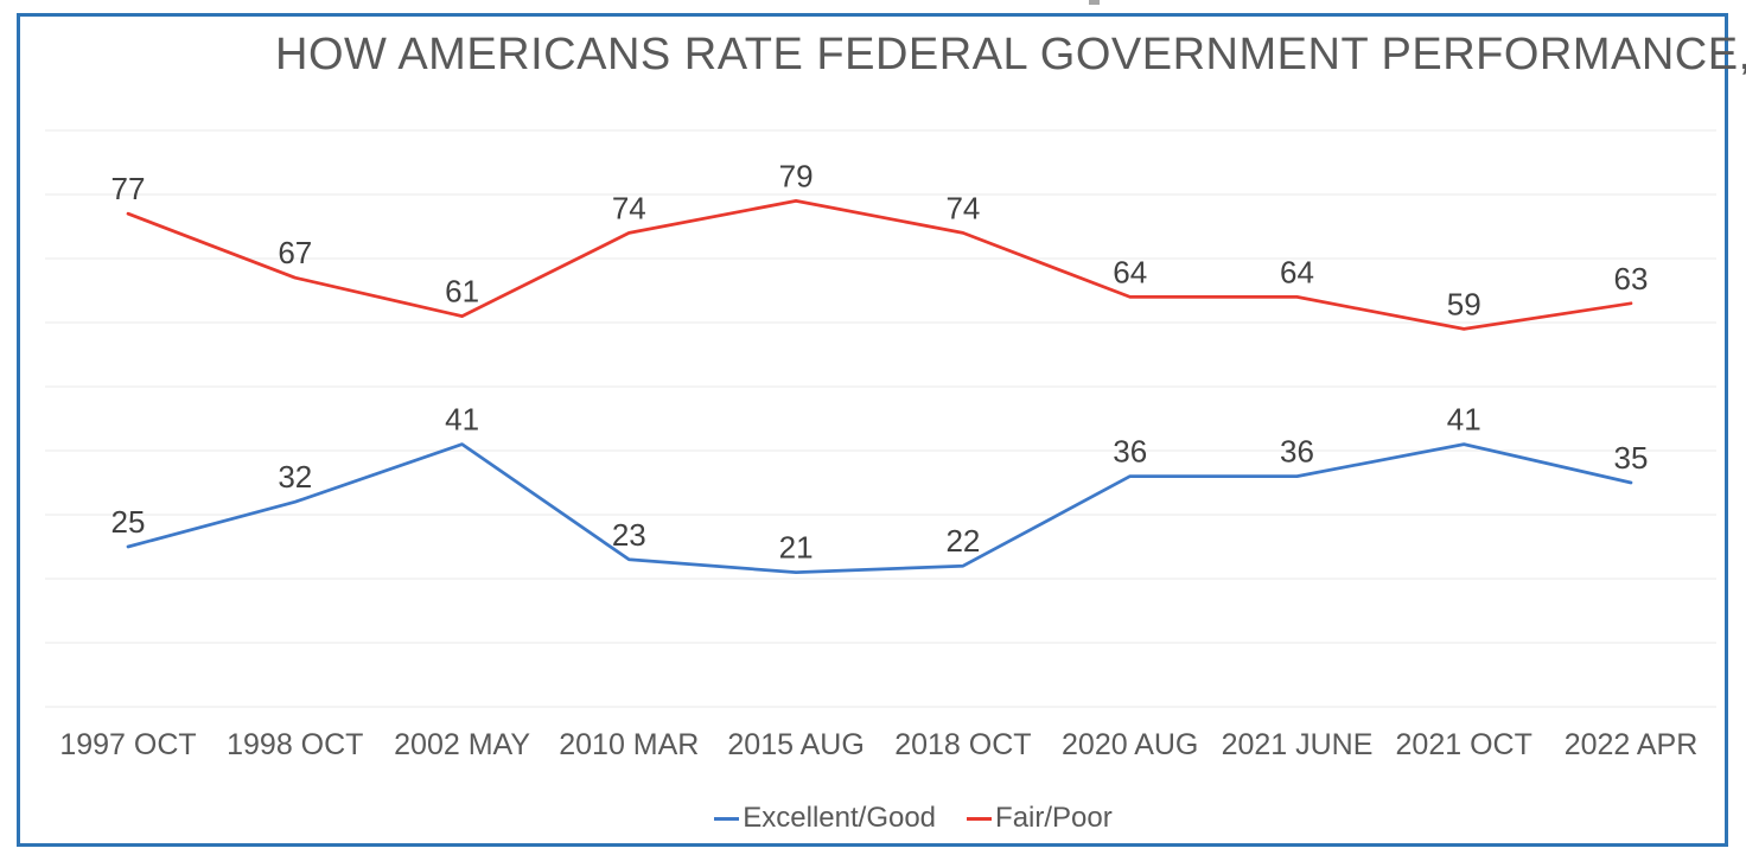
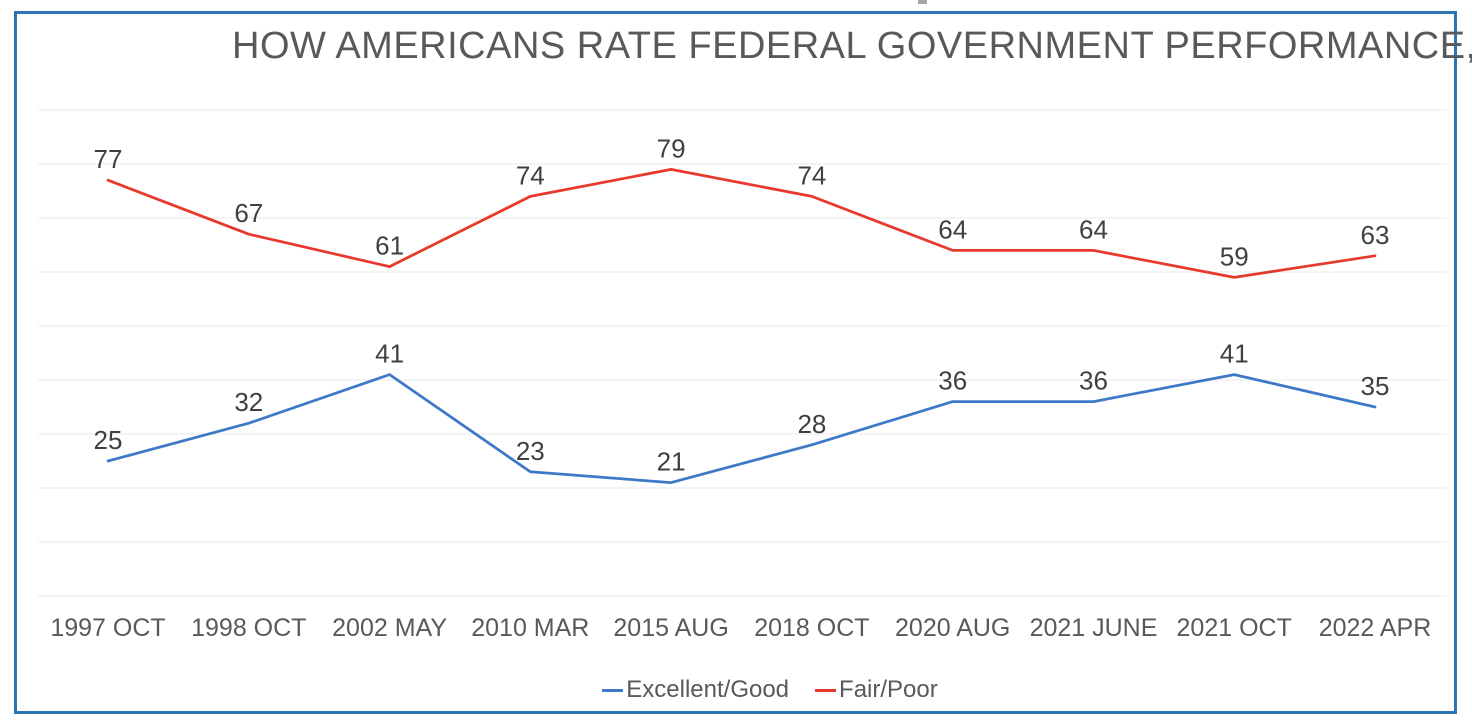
Excellent/Good/2018 OCT: 22 -> 28
